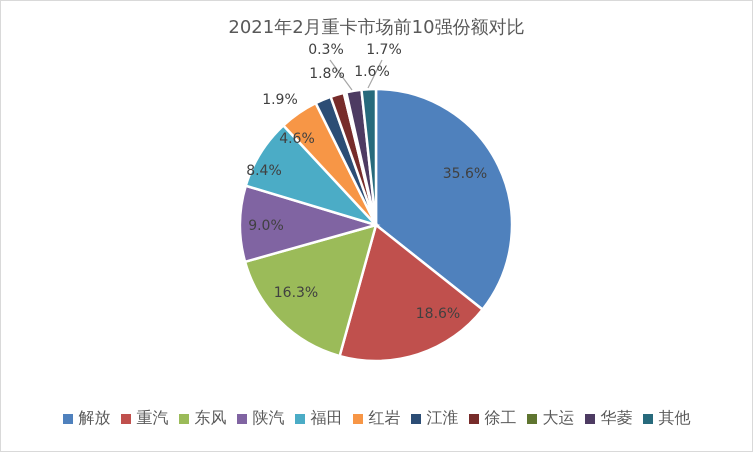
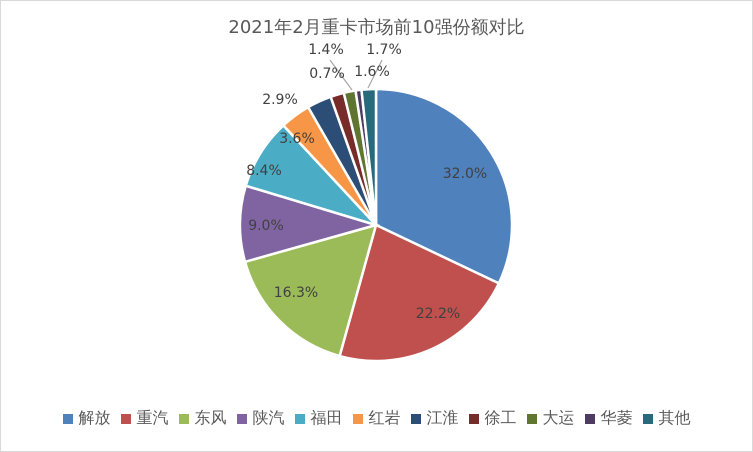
解放: 35.6% -> 32.0%
重汽: 18.6% -> 22.2%
红岩: 4.6% -> 3.6%
江淮: 1.9% -> 2.9%
大运: 0.3% -> 1.4%
华菱: 1.8% -> 0.7%
